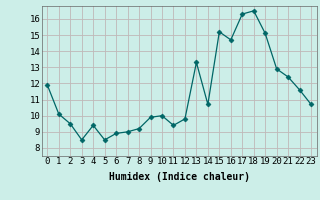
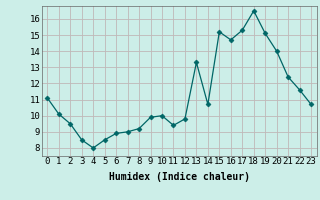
0: 11.9 -> 11.1
4: 9.4 -> 8.0
17: 16.3 -> 15.3
20: 12.9 -> 14.0
